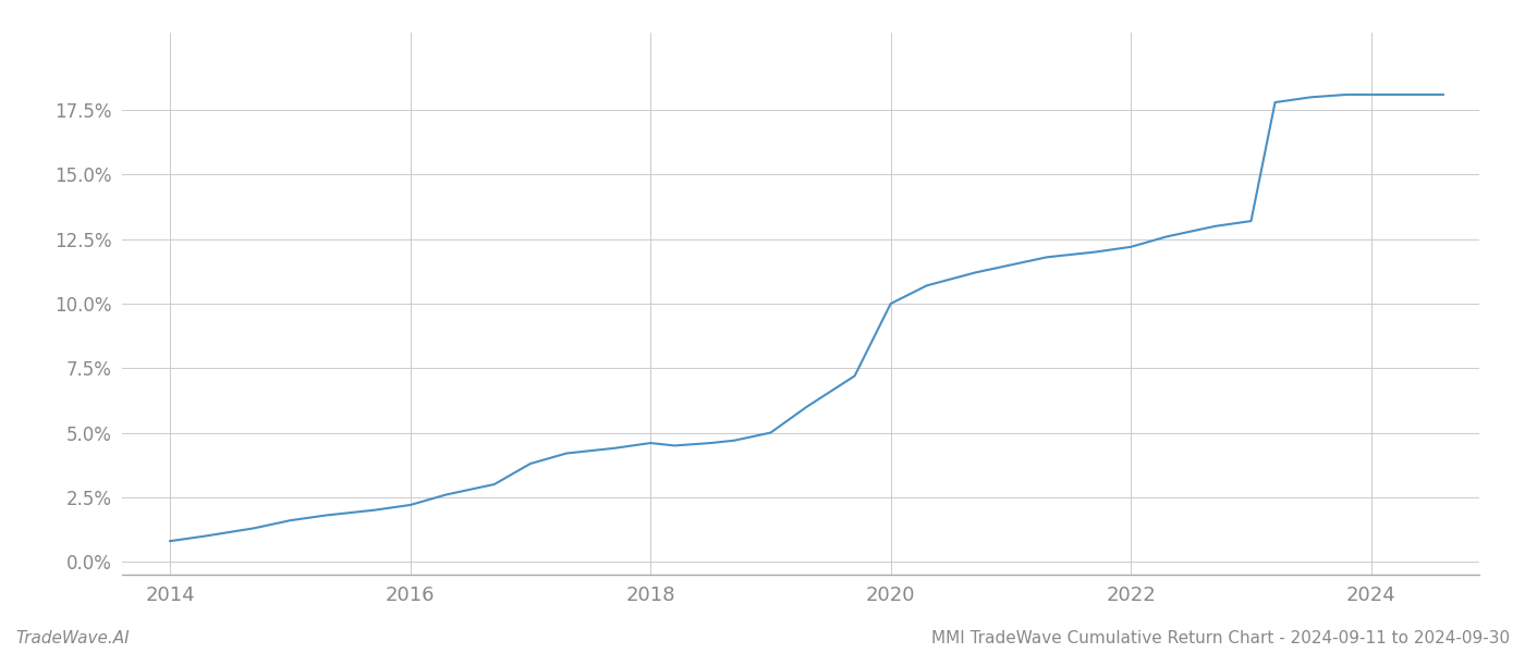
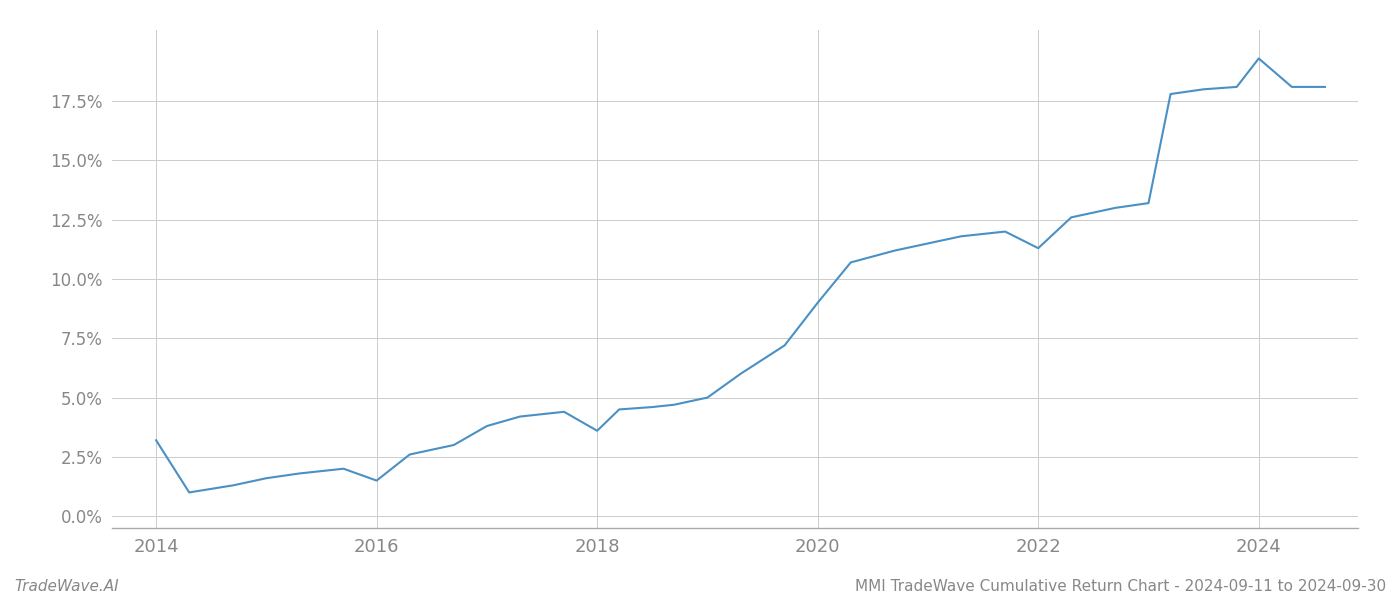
2014: 0.8% -> 3.2%
2016: 2.2% -> 1.5%
2018: 4.6% -> 3.6%
2020: 10.0% -> 9.0%
2022: 12.2% -> 11.3%
2024: 18.1% -> 19.3%
